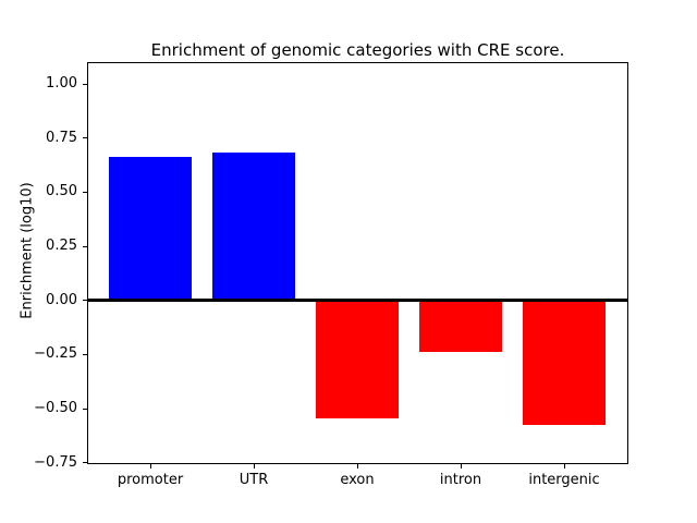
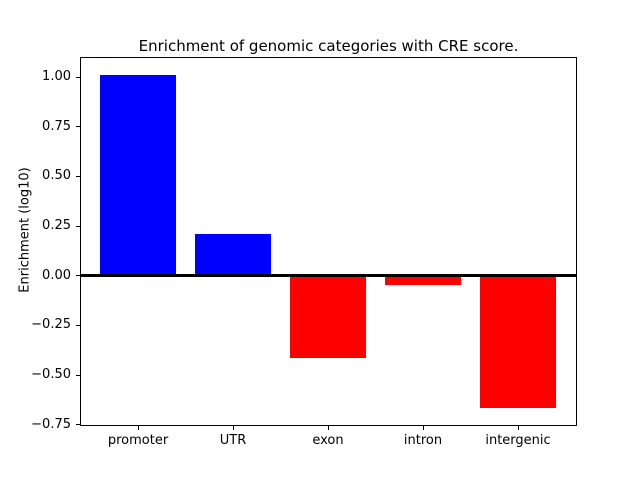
promoter: 0.66 -> 1.01
UTR: 0.68 -> 0.21
exon: -0.55 -> -0.42
intron: -0.24 -> -0.05
intergenic: -0.58 -> -0.67
